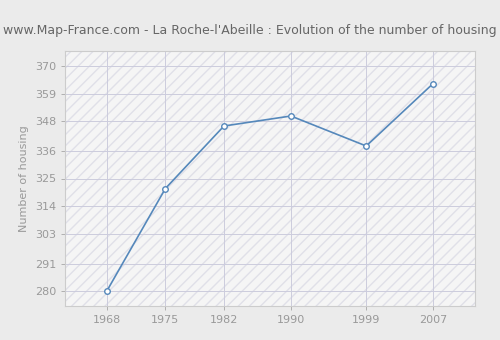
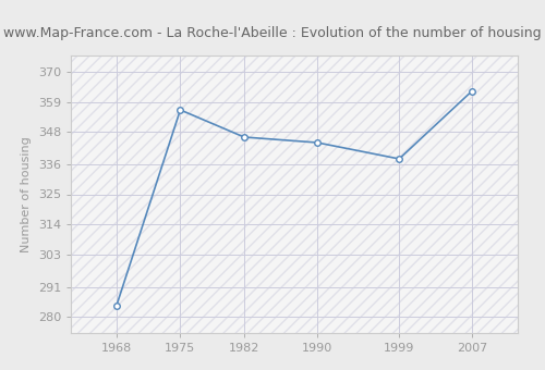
1968: 280 -> 284
1975: 321 -> 356
1990: 350 -> 344
